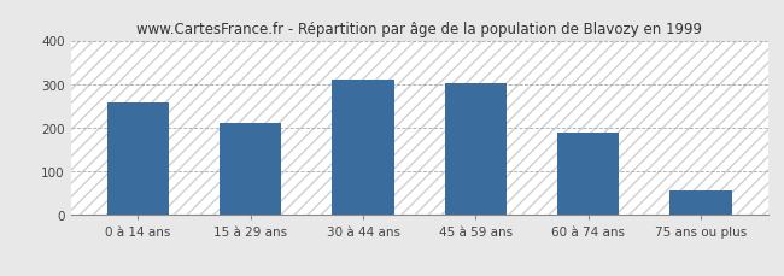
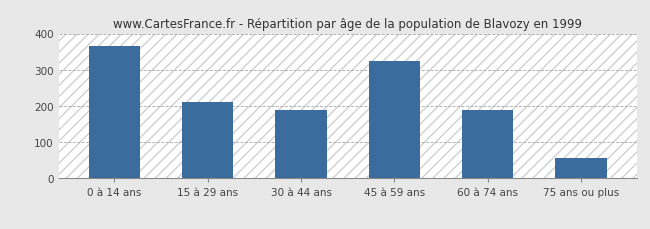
0 à 14 ans: 258 -> 365
30 à 44 ans: 309 -> 190
45 à 59 ans: 303 -> 325
